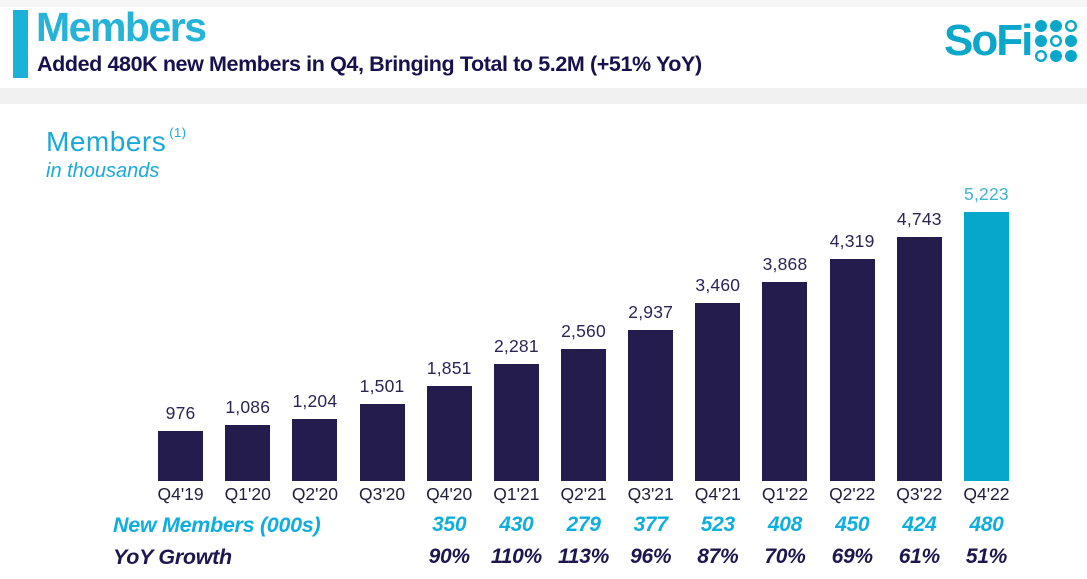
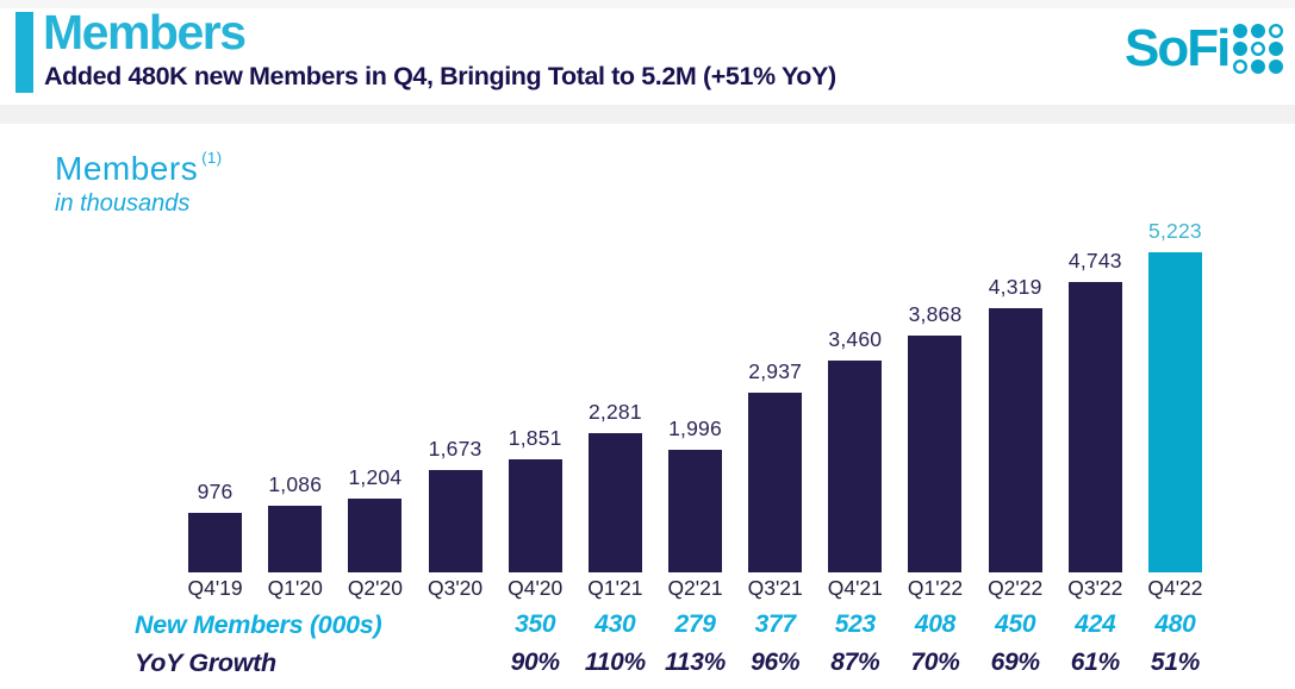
Q3'20: 1,501 -> 1,673
Q2'21: 2,560 -> 1,996
